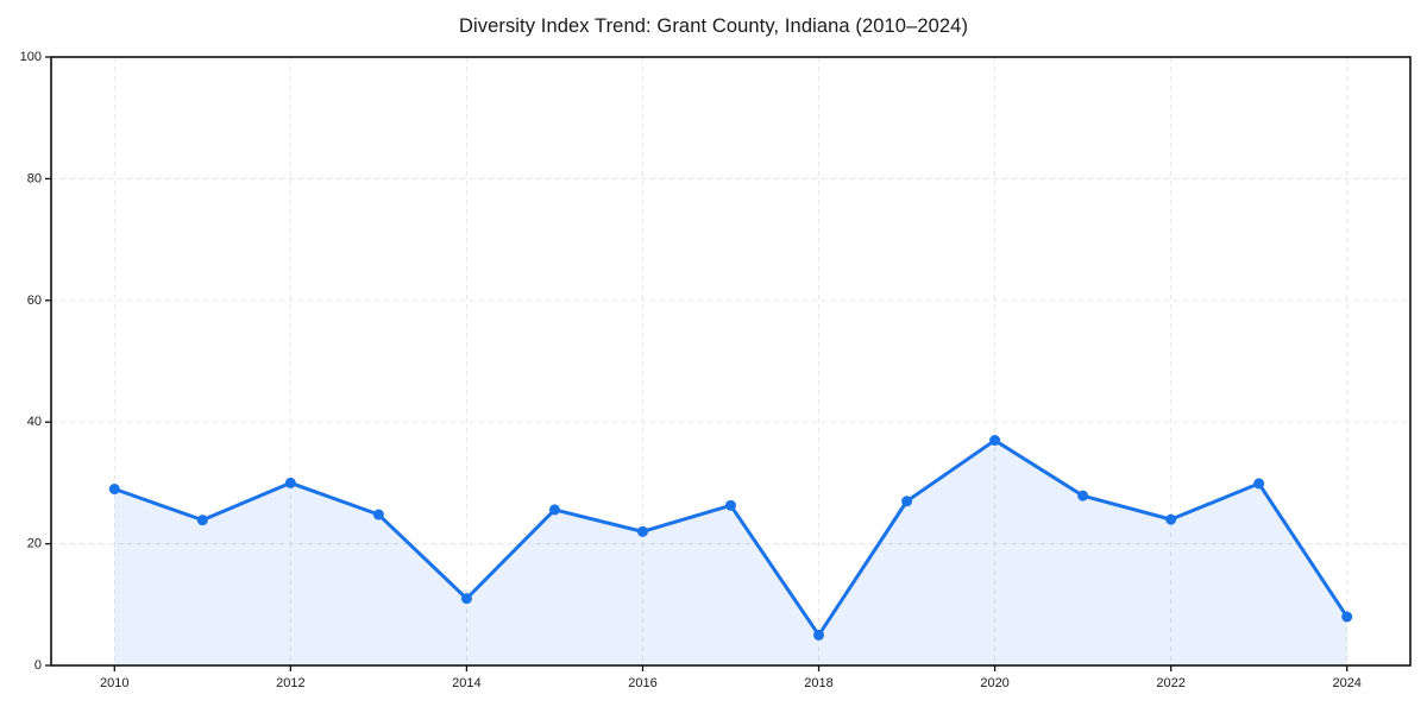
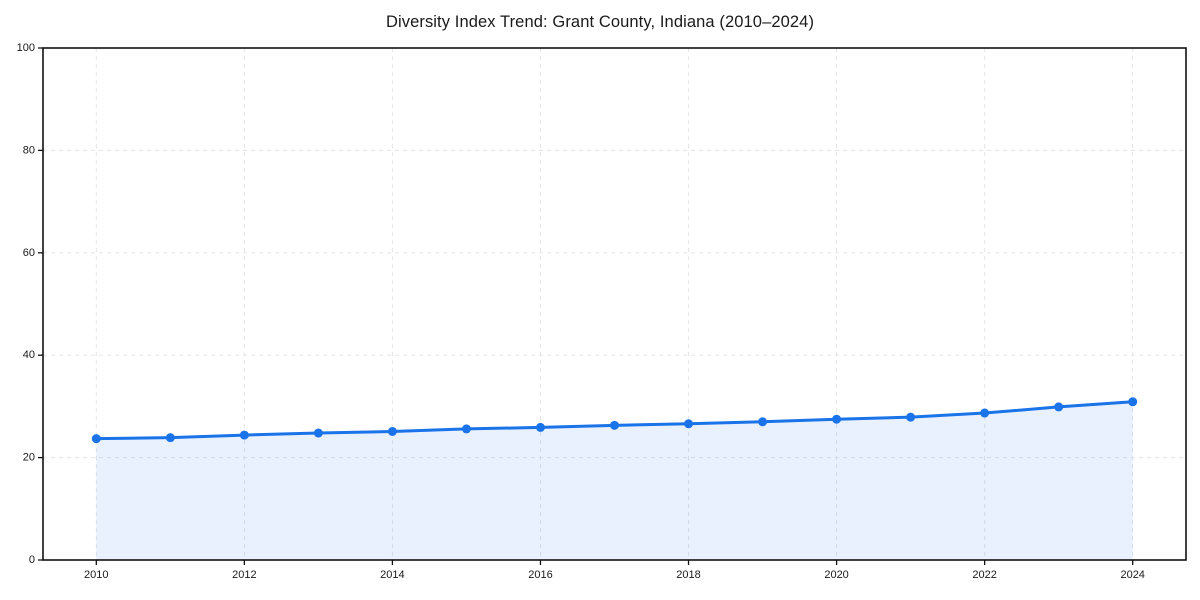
2010: 29 -> 24
2012: 30 -> 24
2014: 11 -> 25
2016: 22 -> 26
2018: 5 -> 27
2020: 37 -> 28
2022: 24 -> 29
2024: 8 -> 31
